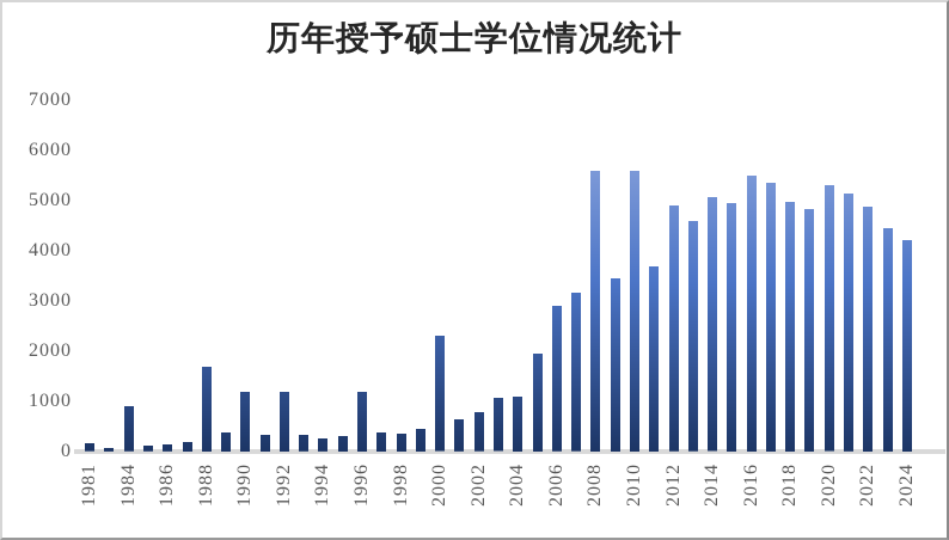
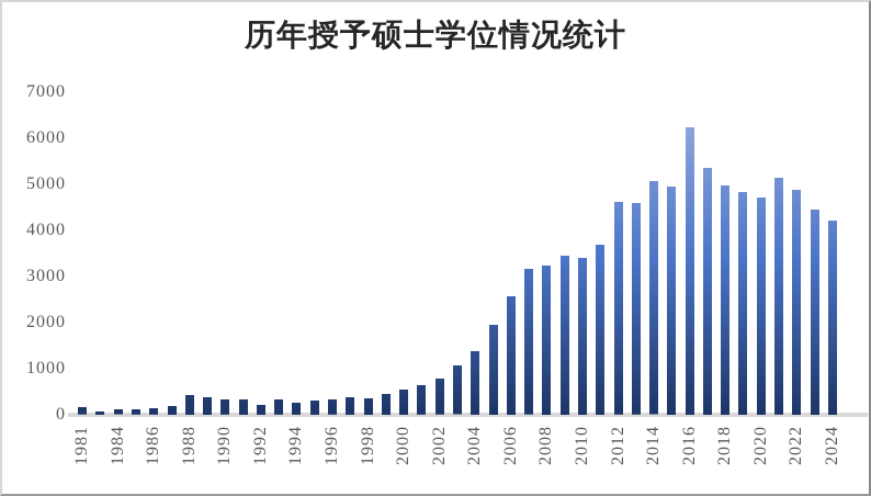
1984: 900 -> 100
1988: 1700 -> 400
1990: 1200 -> 300
1992: 1200 -> 200
1996: 1200 -> 300
2000: 2300 -> 600
2004: 1100 -> 1400
2006: 2900 -> 2600
2008: 5600 -> 3200
2010: 5600 -> 3400
2012: 4900 -> 4600
2016: 5500 -> 6200
2020: 5300 -> 4700
